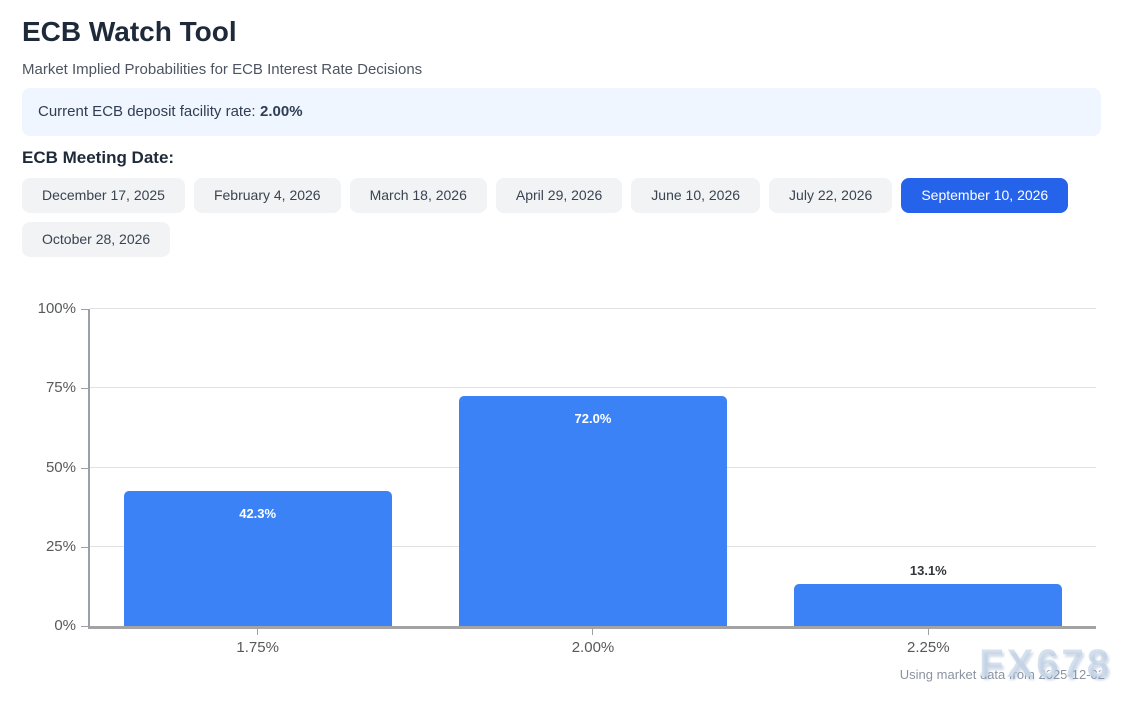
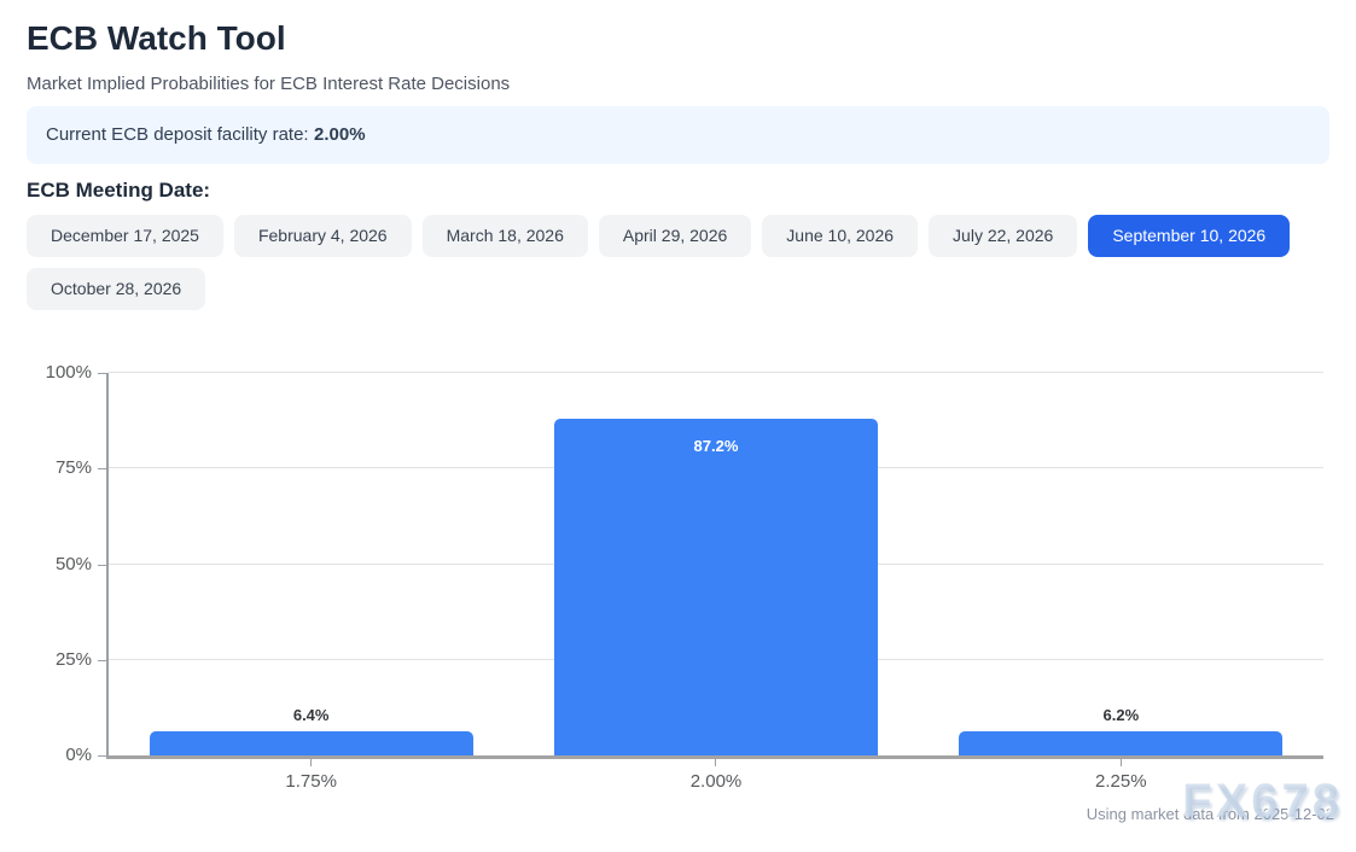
1.75%: 42.3% -> 6.4%
2.00%: 72.0% -> 87.2%
2.25%: 13.1% -> 6.2%
